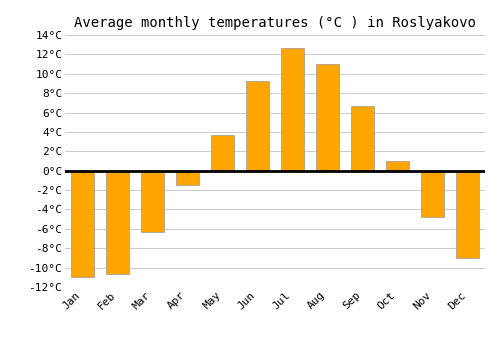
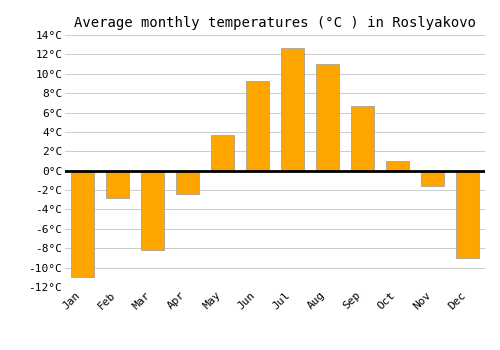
Feb: -10.7°C -> -2.8°C
Mar: -6.3°C -> -8.2°C
Apr: -1.5°C -> -2.4°C
Nov: -4.8°C -> -1.6°C
